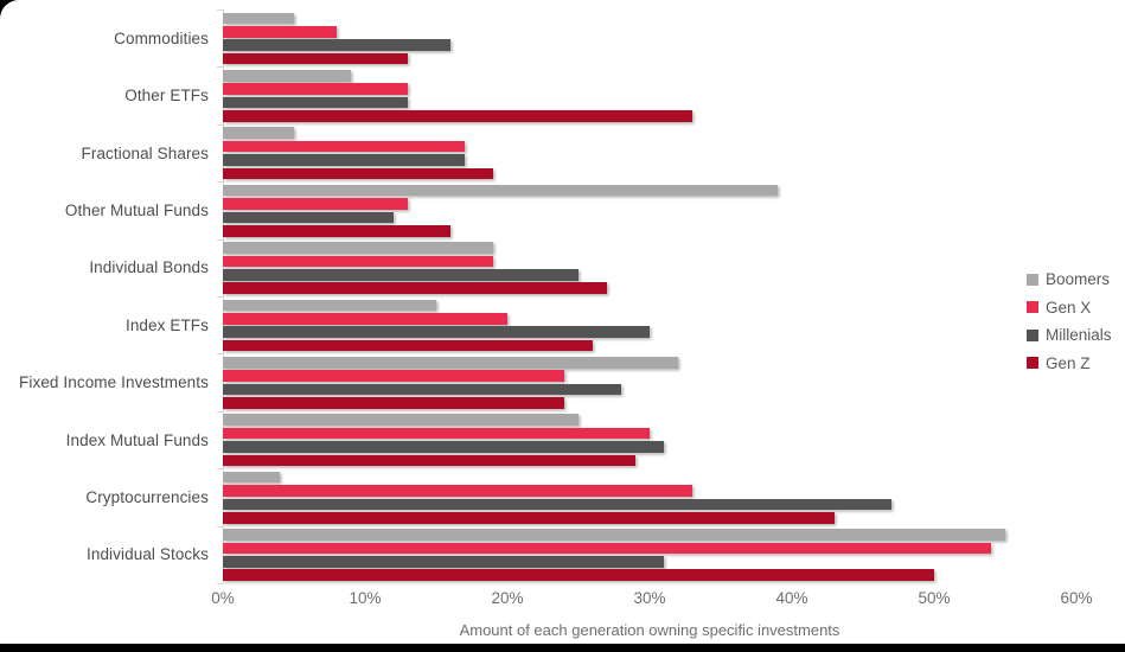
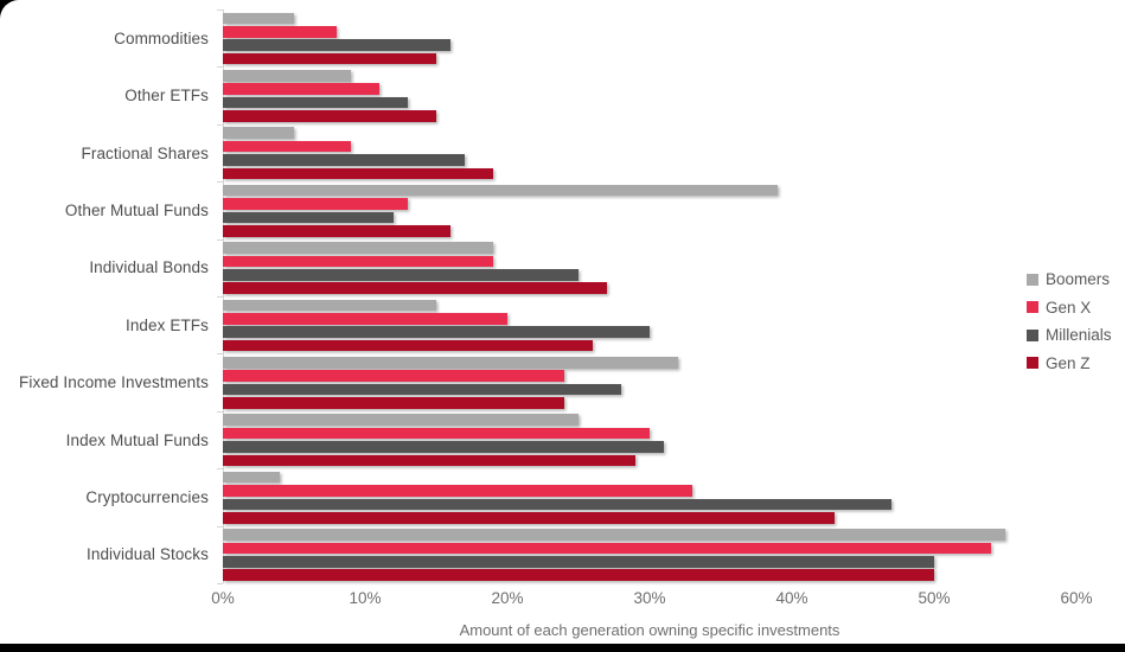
Gen Z/Commodities: 13% -> 15%
Gen X/Other ETFs: 13% -> 11%
Gen Z/Other ETFs: 33% -> 15%
Gen X/Fractional Shares: 17% -> 9%
Millenials/Individual Stocks: 31% -> 50%
